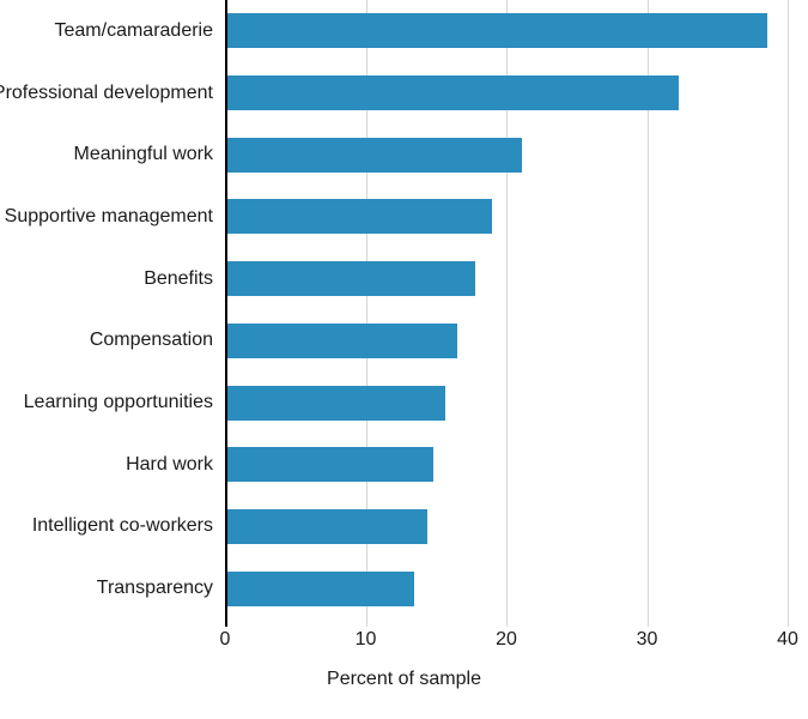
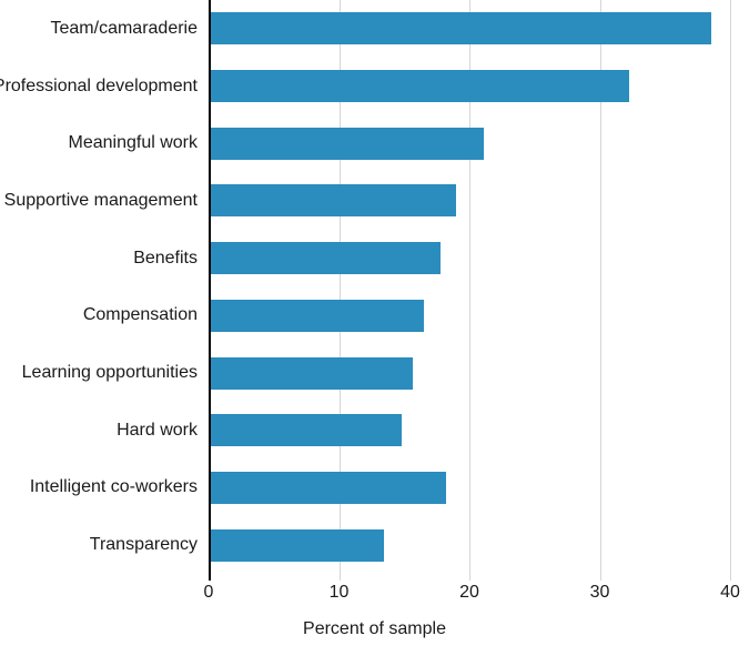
Intelligent co-workers: 14.2 -> 18.0
